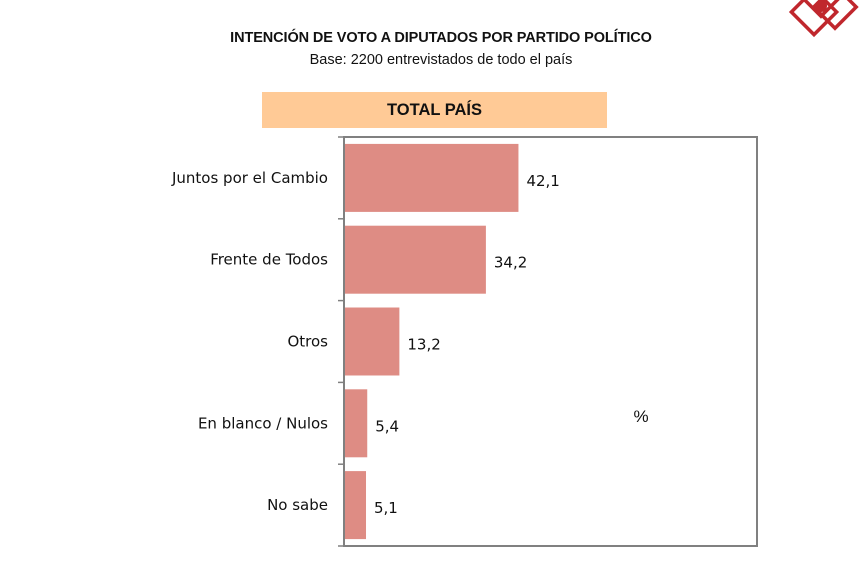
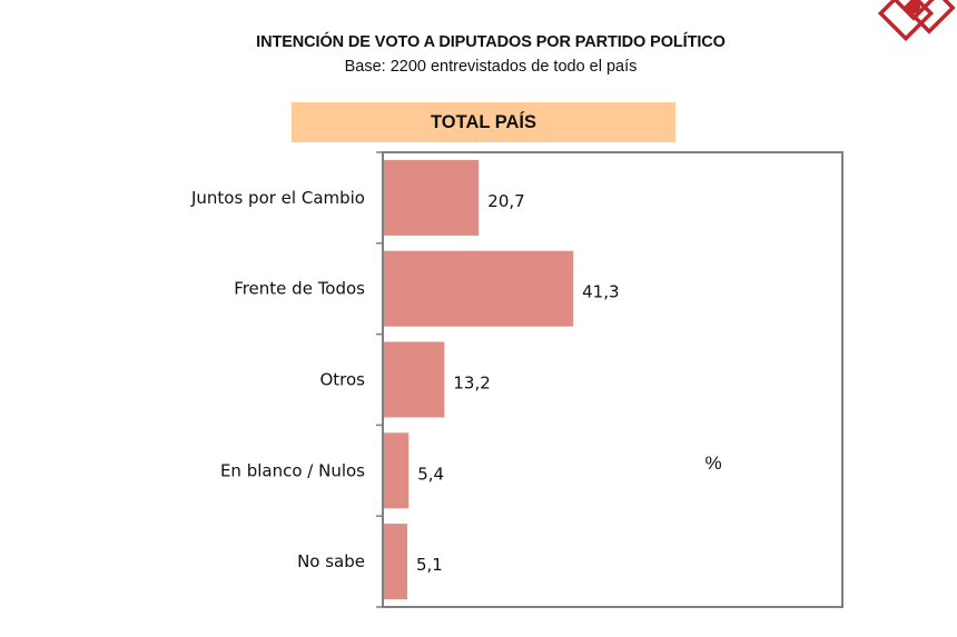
Juntos por el Cambio: 42,1 -> 20,7
Frente de Todos: 34,2 -> 41,3
